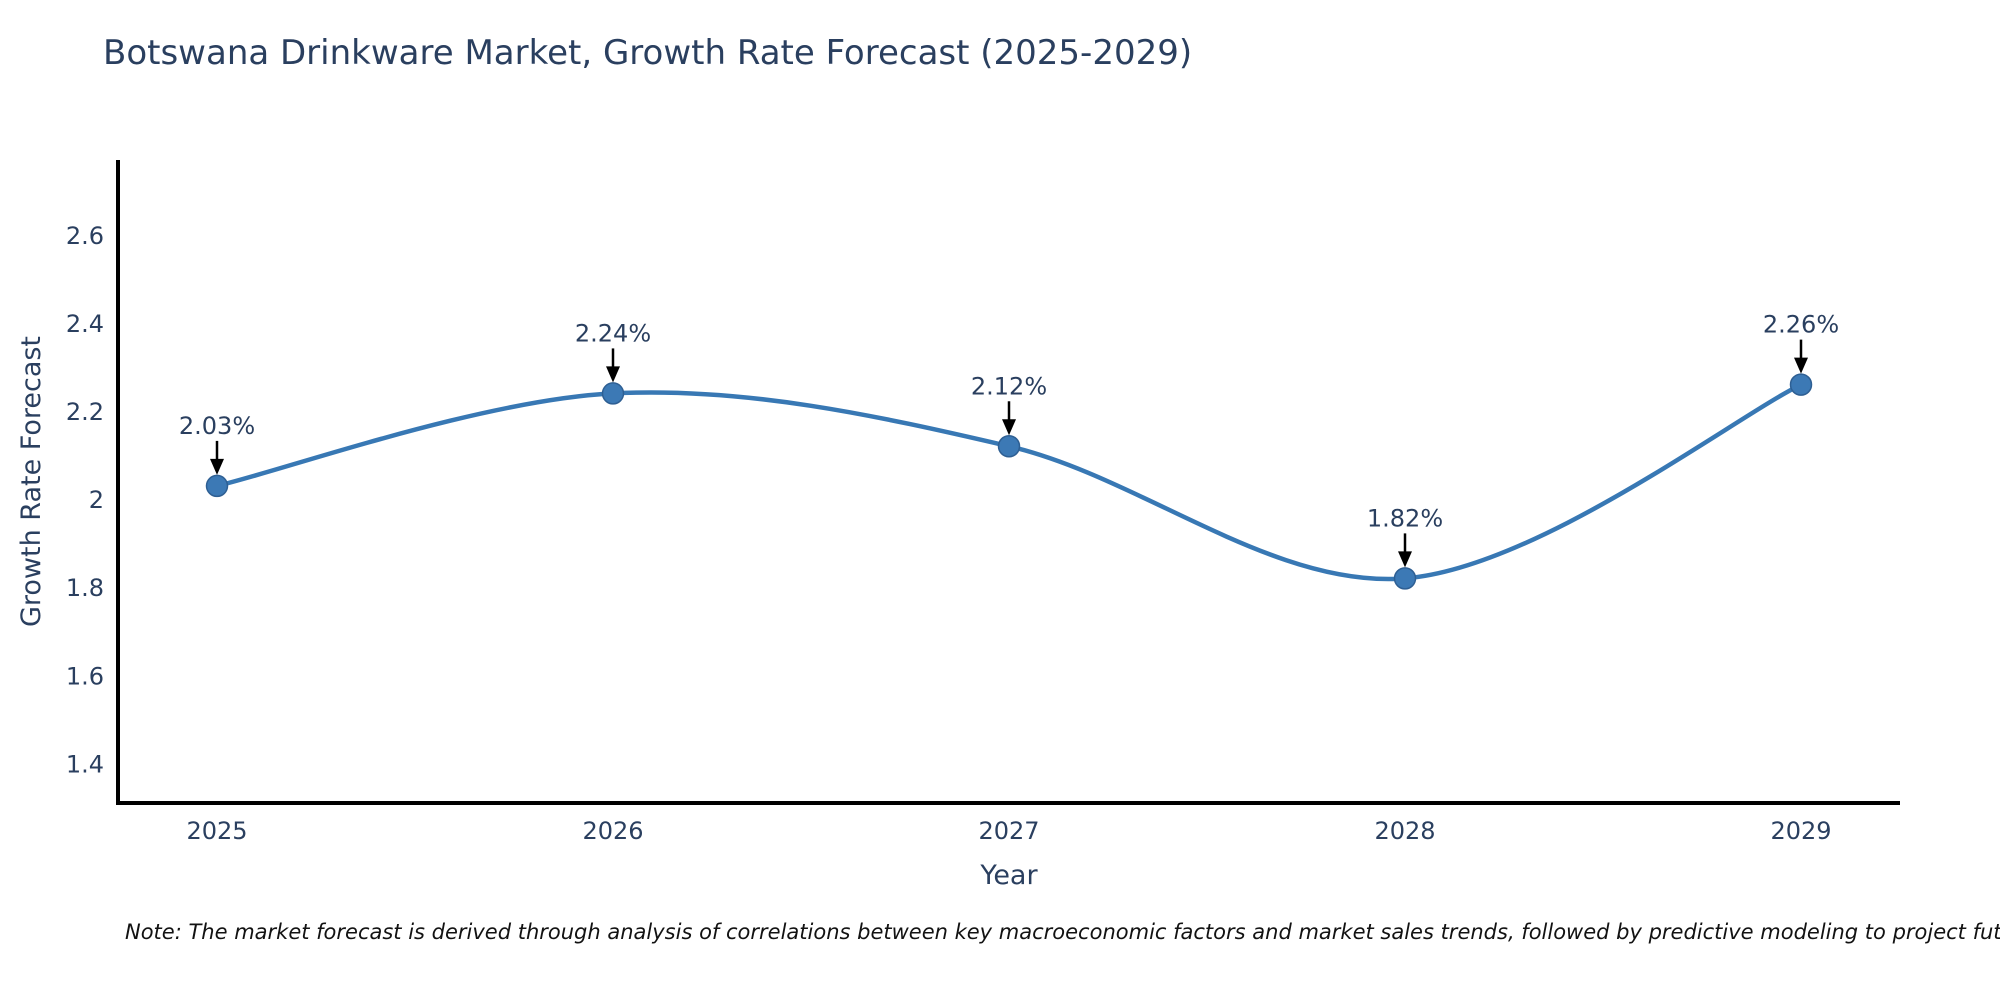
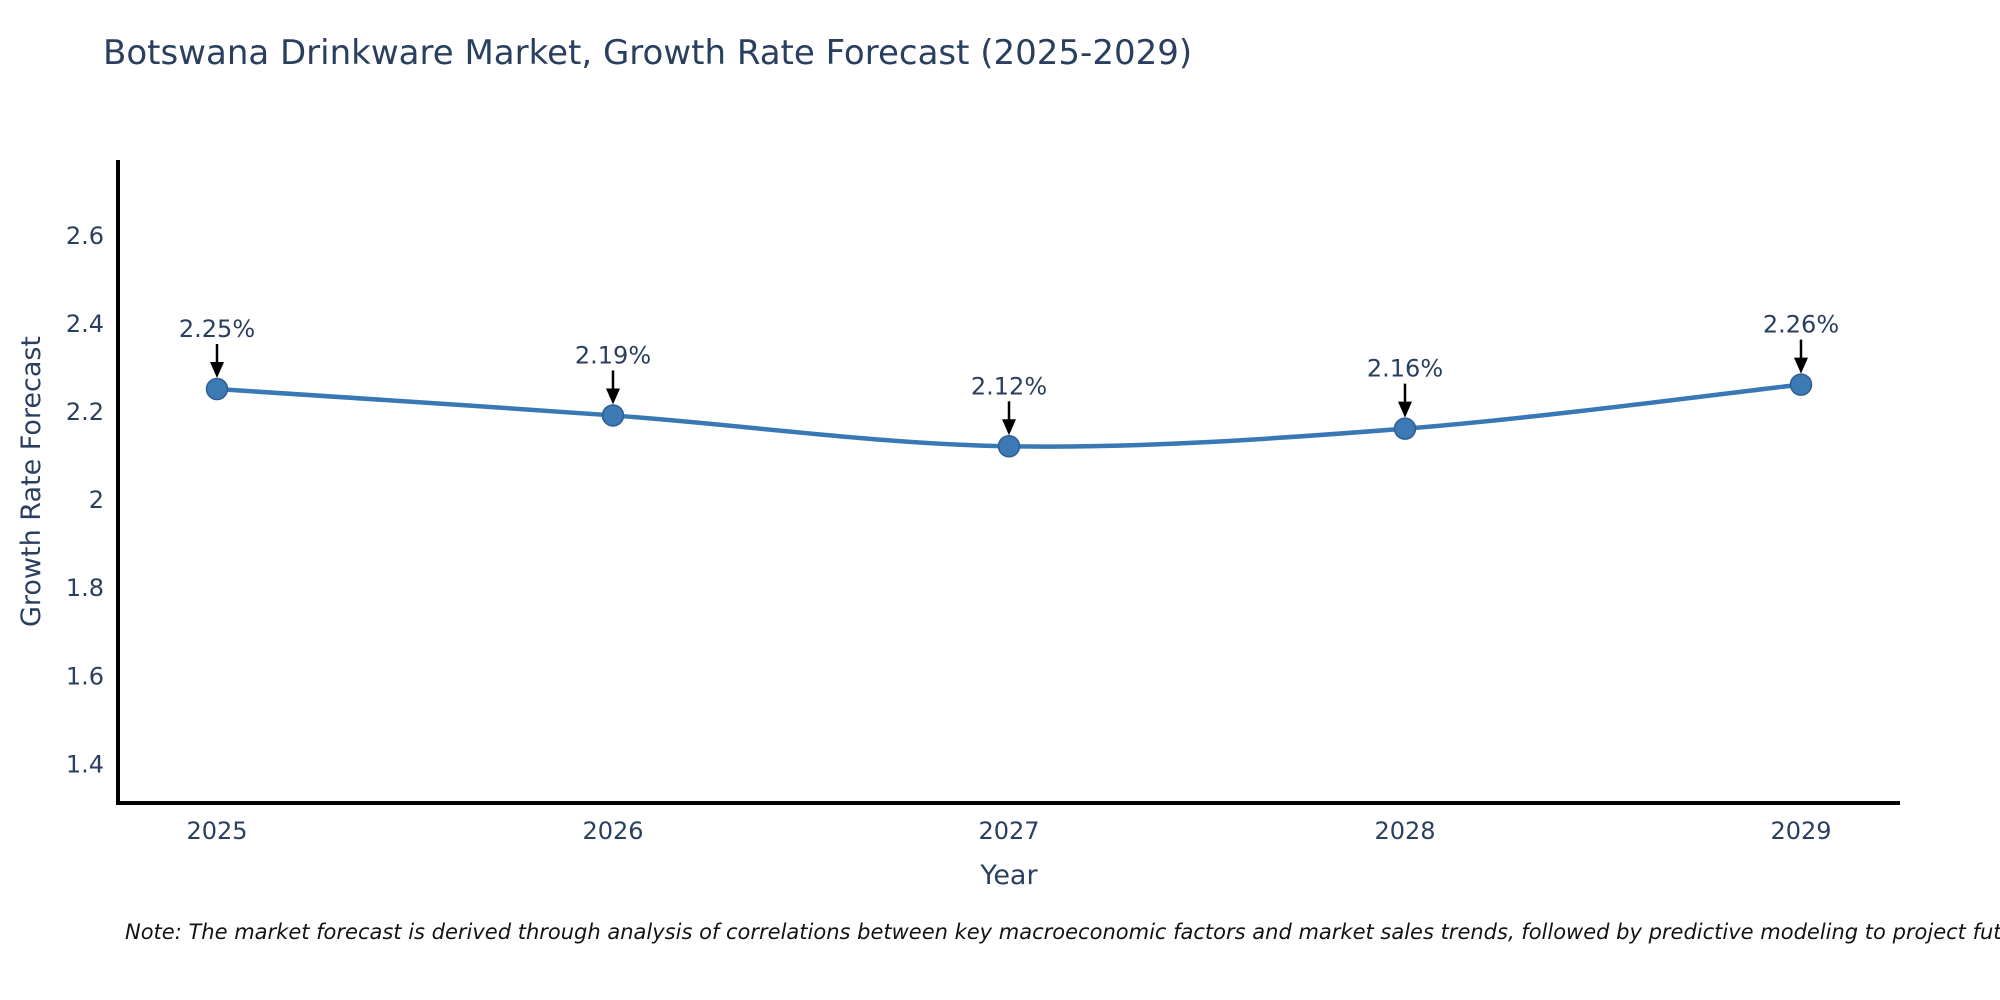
2025: 2.03% -> 2.25%
2026: 2.24% -> 2.19%
2028: 1.82% -> 2.16%
